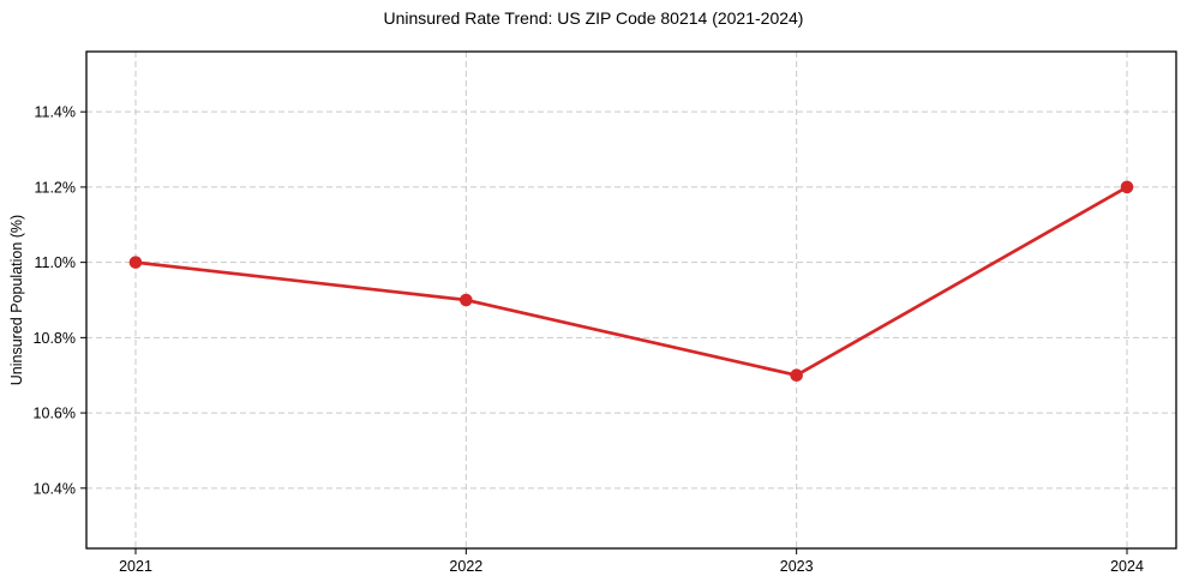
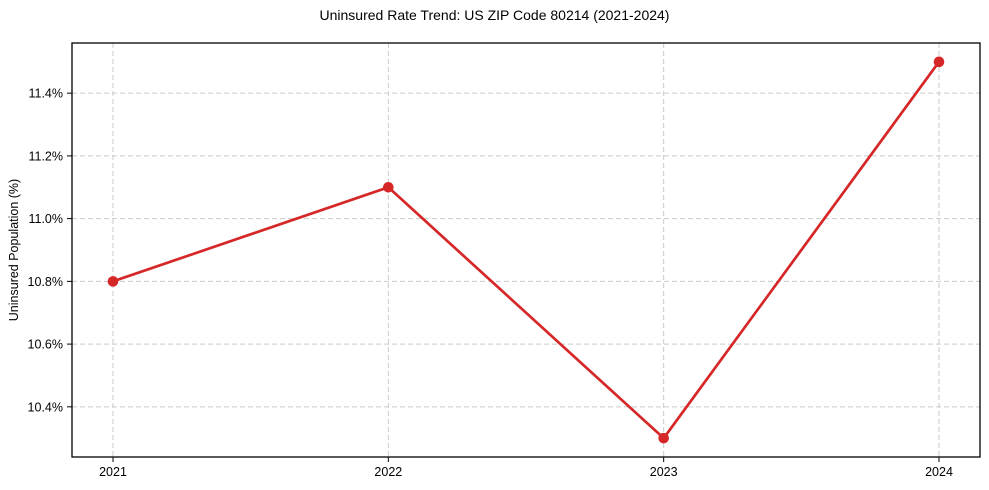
2021: 11.0% -> 10.8%
2022: 10.9% -> 11.1%
2023: 10.7% -> 10.3%
2024: 11.2% -> 11.5%
